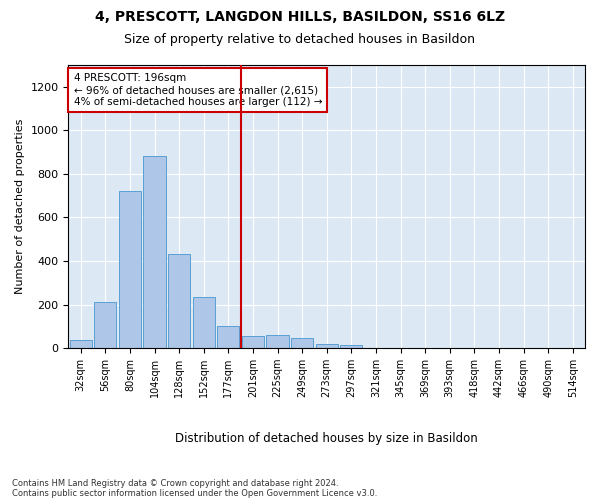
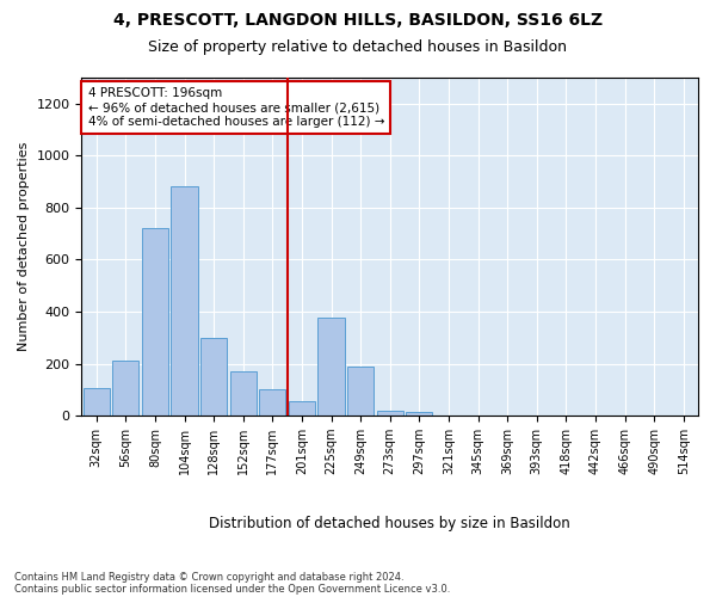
32sqm: 35 -> 105
128sqm: 430 -> 300
152sqm: 235 -> 170
225sqm: 60 -> 375
249sqm: 45 -> 190
